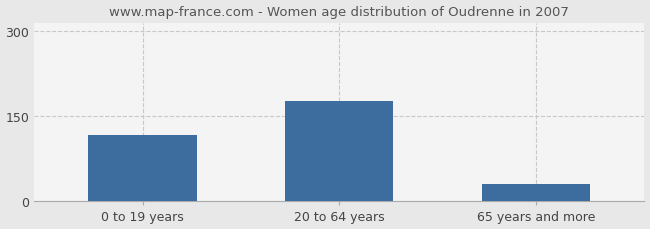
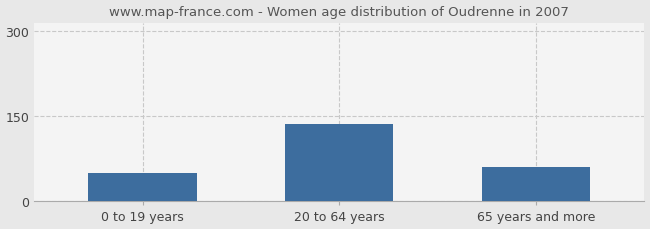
0 to 19 years: 118 -> 50
20 to 64 years: 178 -> 136
65 years and more: 30 -> 60
